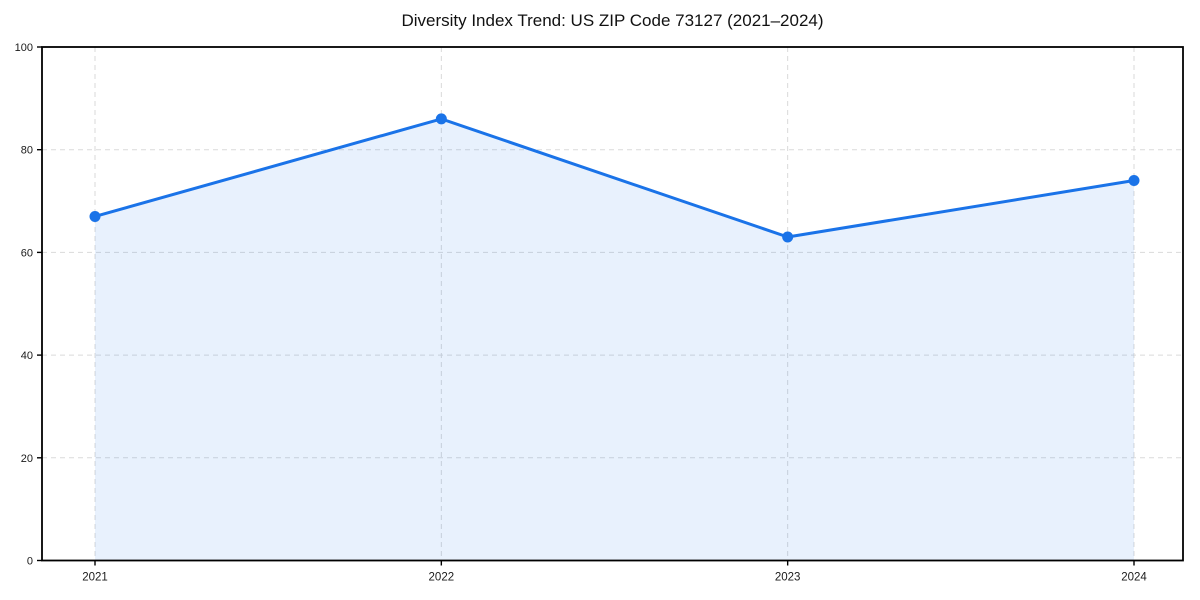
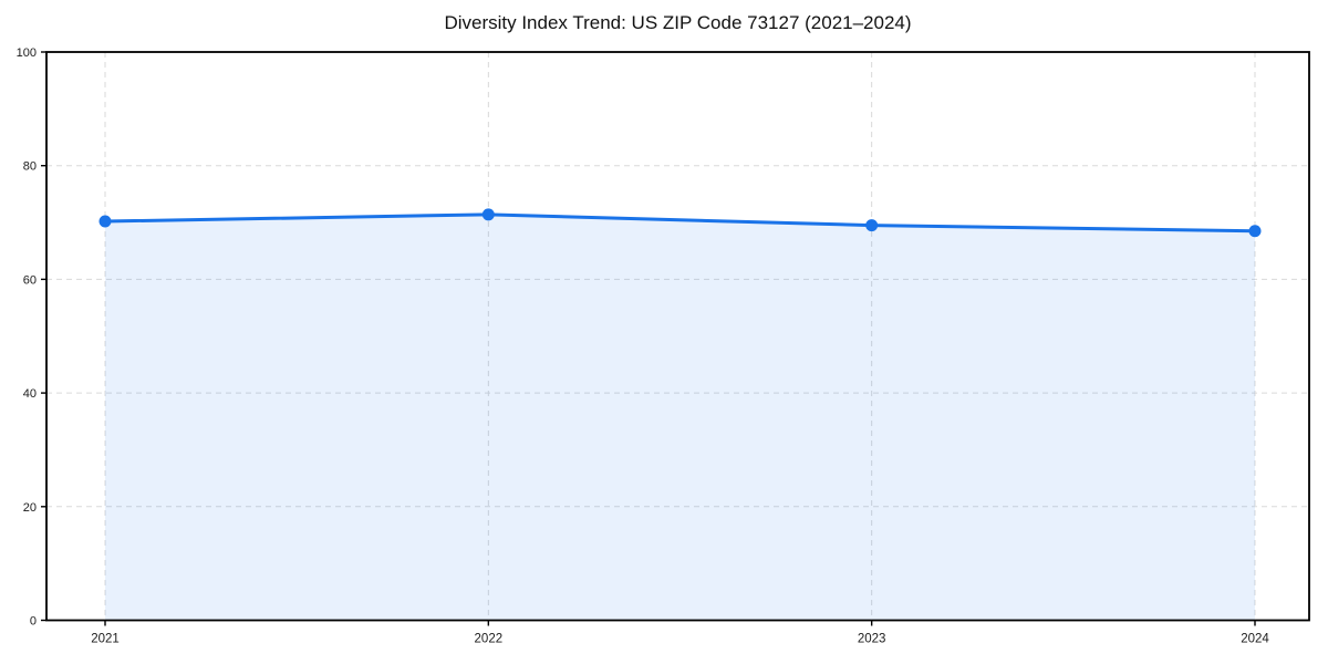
2021: 67 -> 70
2022: 86 -> 71
2023: 63 -> 70
2024: 74 -> 68
